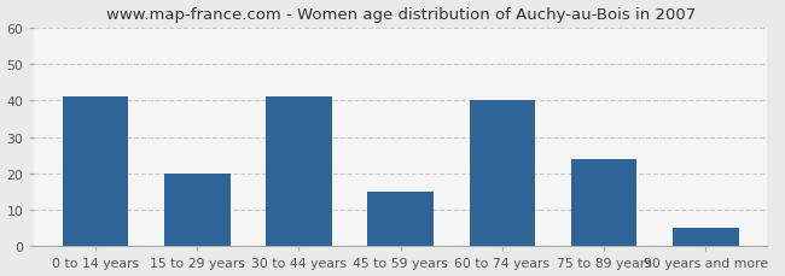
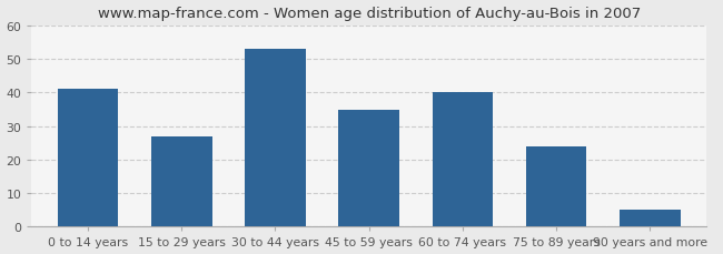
15 to 29 years: 20 -> 27
30 to 44 years: 41 -> 53
45 to 59 years: 15 -> 35
